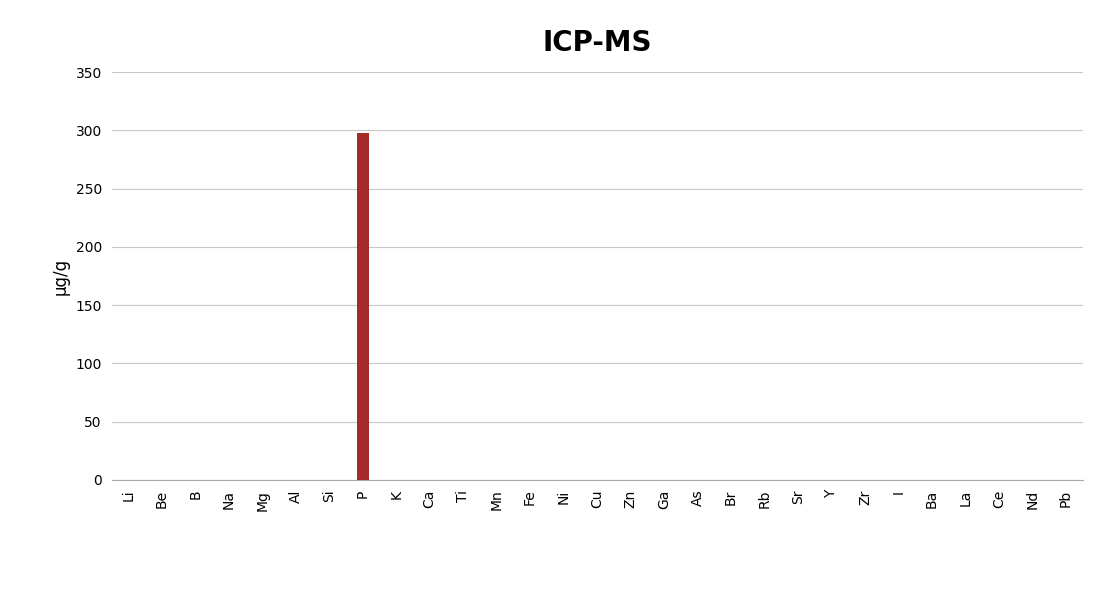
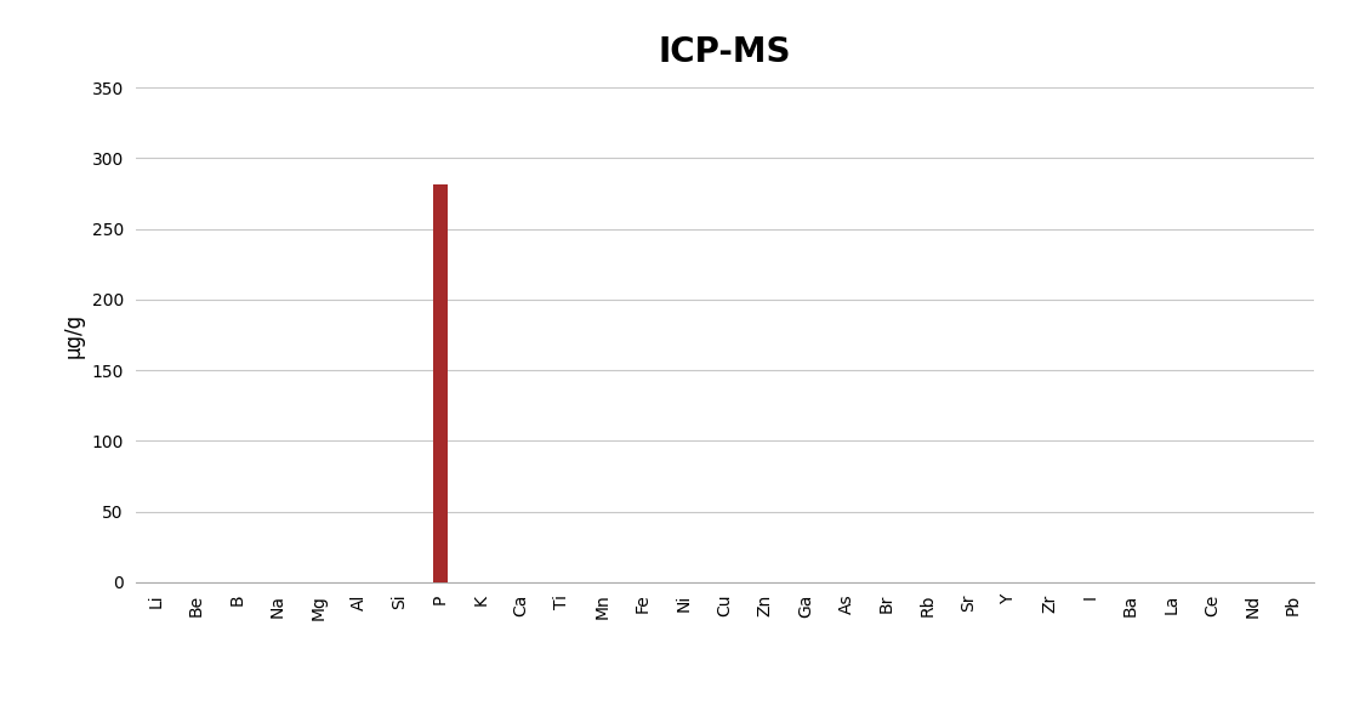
P: 298 -> 281
